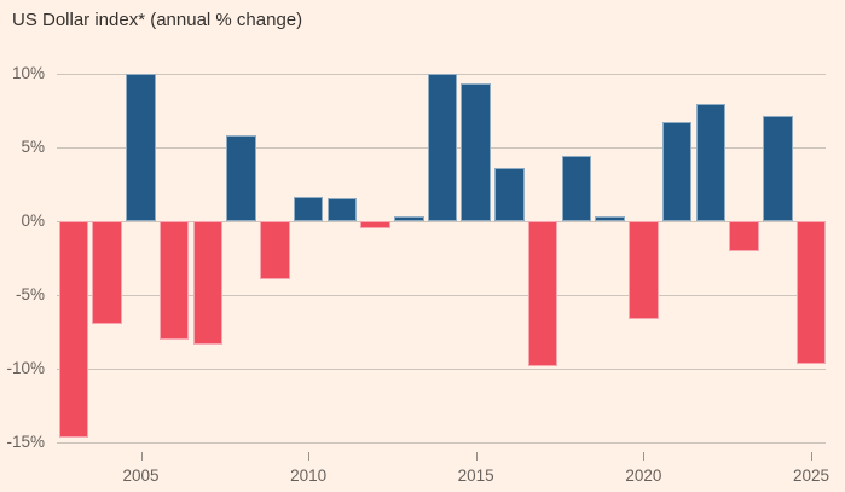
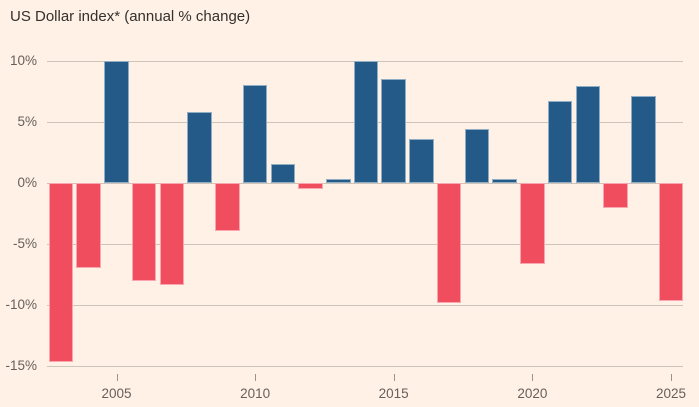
2010: 1.6% -> 8.0%
2015: 9.3% -> 8.5%
